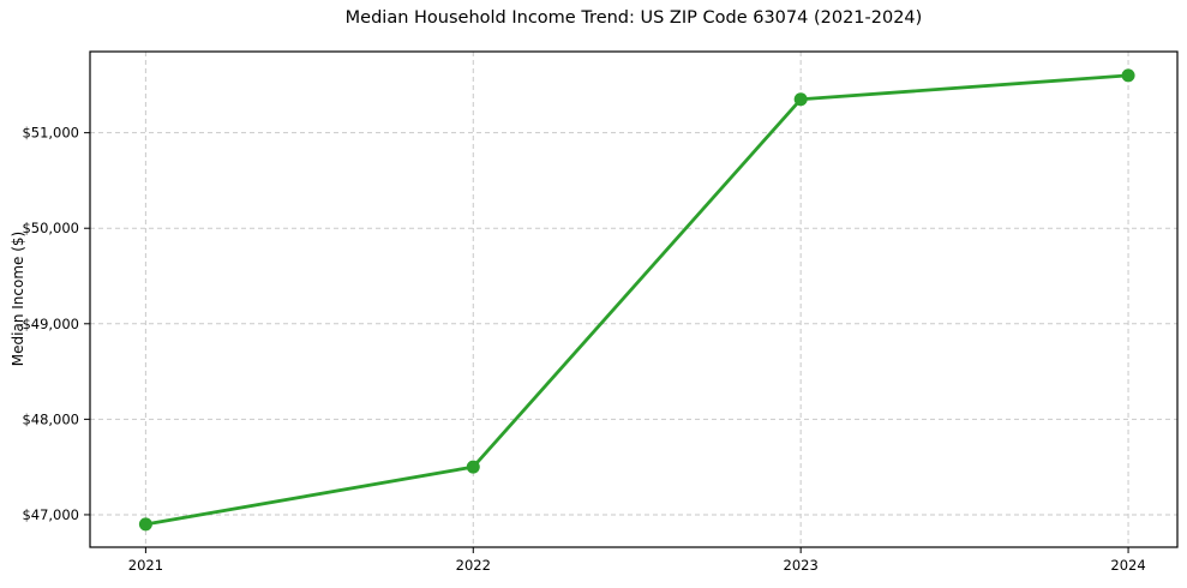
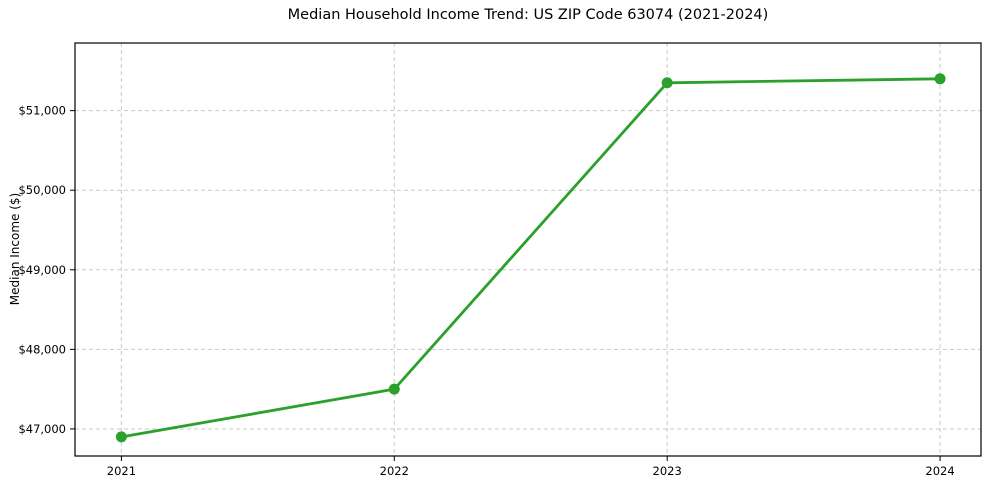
2024: $51600 -> $51400
